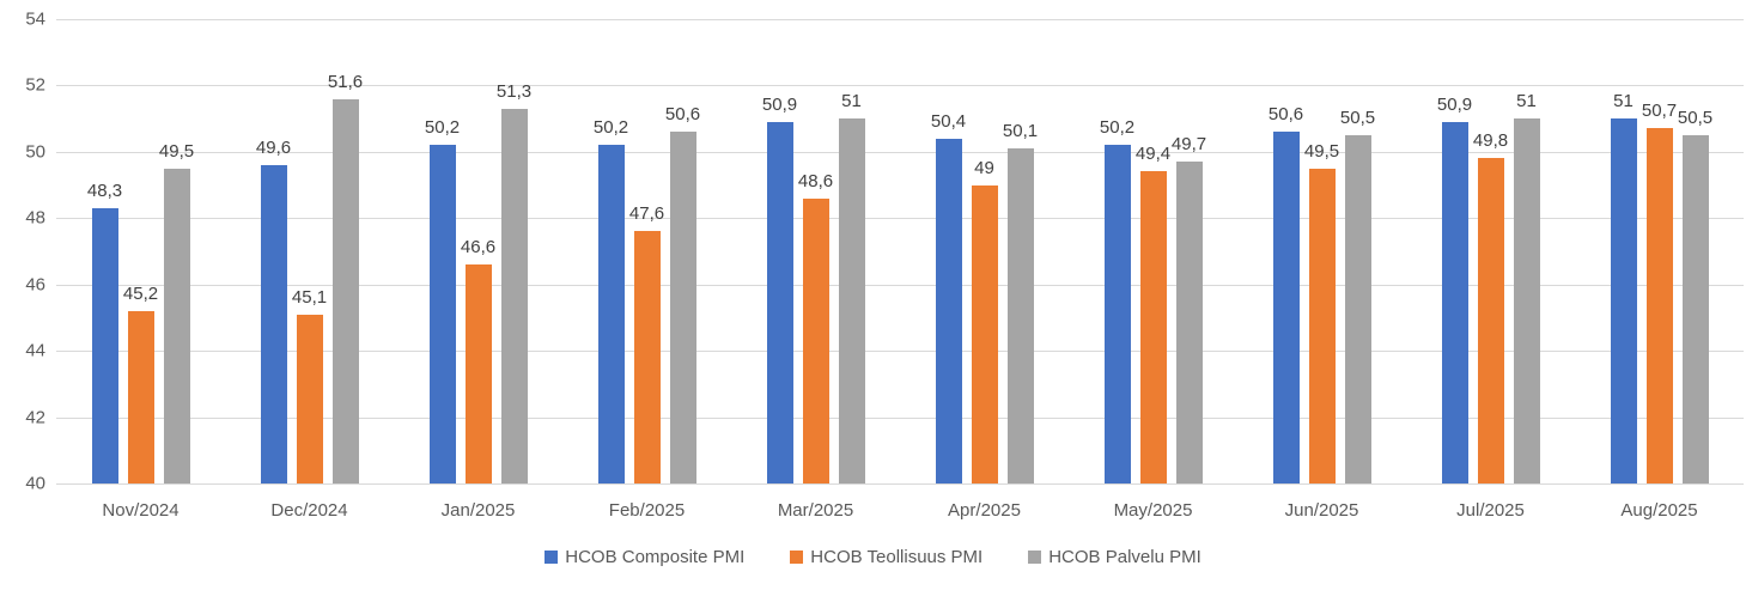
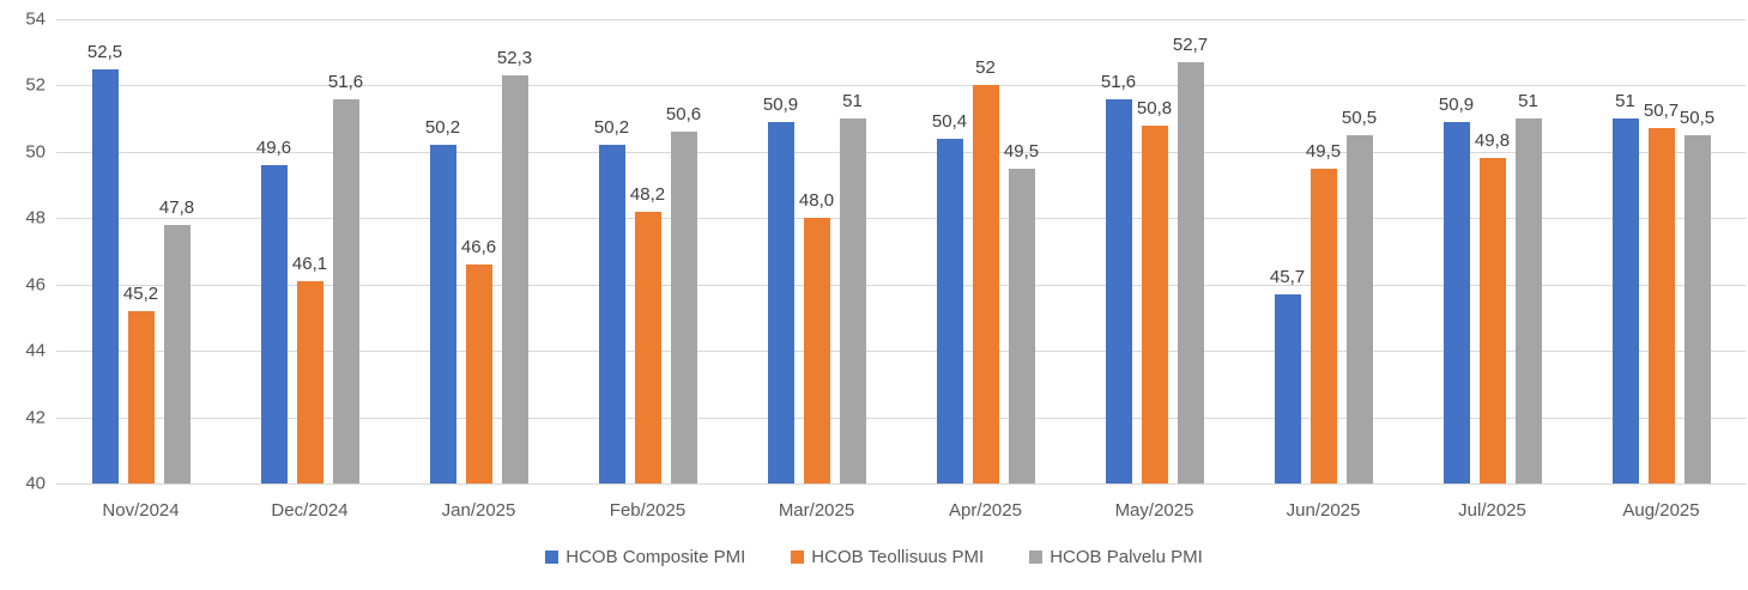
HCOB Composite PMI/Nov/2024: 48,3 -> 52,5
HCOB Palvelu PMI/Nov/2024: 49,5 -> 47,8
HCOB Teollisuus PMI/Dec/2024: 45,1 -> 46,1
HCOB Palvelu PMI/Jan/2025: 51,3 -> 52,3
HCOB Teollisuus PMI/Feb/2025: 47,6 -> 48,2
HCOB Teollisuus PMI/Mar/2025: 48,6 -> 48,0
HCOB Teollisuus PMI/Apr/2025: 49 -> 52
HCOB Palvelu PMI/Apr/2025: 50,1 -> 49,5
HCOB Composite PMI/May/2025: 50,2 -> 51,6
HCOB Teollisuus PMI/May/2025: 49,4 -> 50,8
HCOB Palvelu PMI/May/2025: 49,7 -> 52,7
HCOB Composite PMI/Jun/2025: 50,6 -> 45,7
